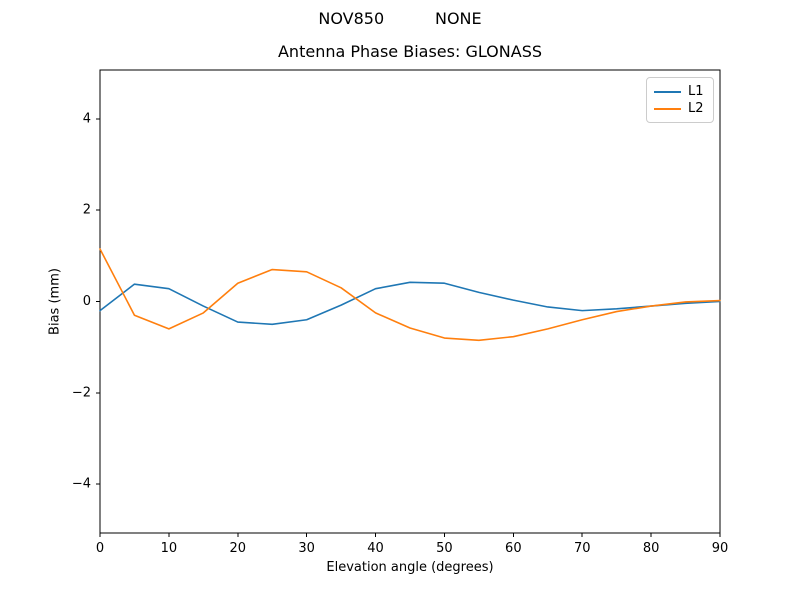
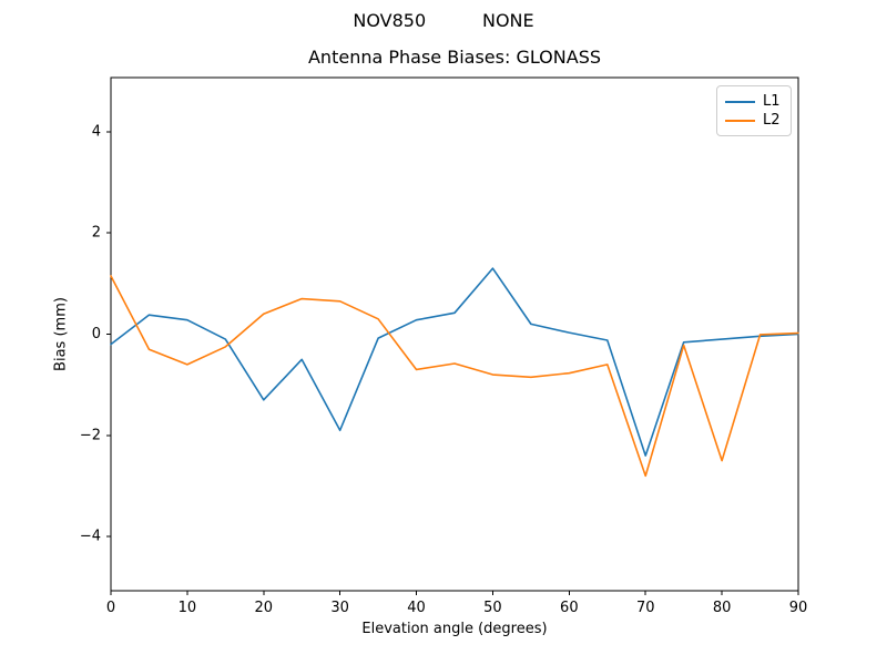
L1/20: -0.5 -> -1.3
L1/30: -0.4 -> -1.9
L2/40: -0.2 -> -0.7
L1/50: 0.4 -> 1.3
L1/70: -0.2 -> -2.4
L2/70: -0.4 -> -2.8
L2/80: -0.1 -> -2.5
